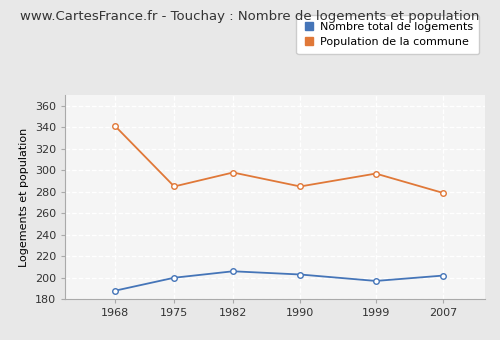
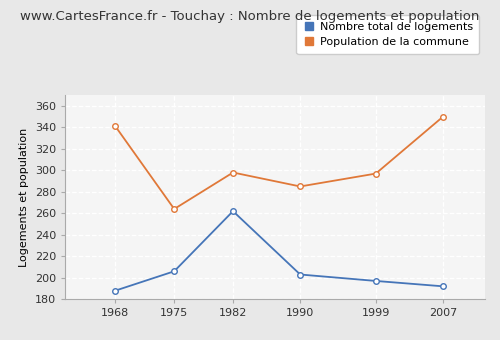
Nombre total de logements/1975: 200 -> 206
Population de la commune/1975: 285 -> 264
Nombre total de logements/1982: 206 -> 262
Nombre total de logements/2007: 202 -> 192
Population de la commune/2007: 279 -> 350
